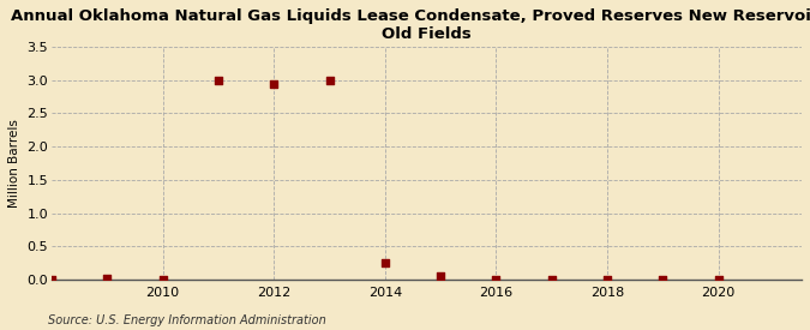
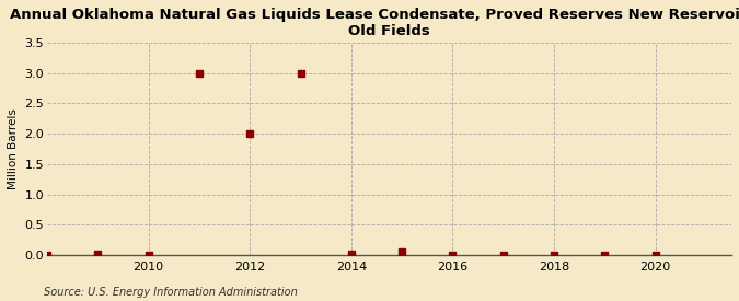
2012: 2.94 -> 2.00
2014: 0.26 -> 0.02
